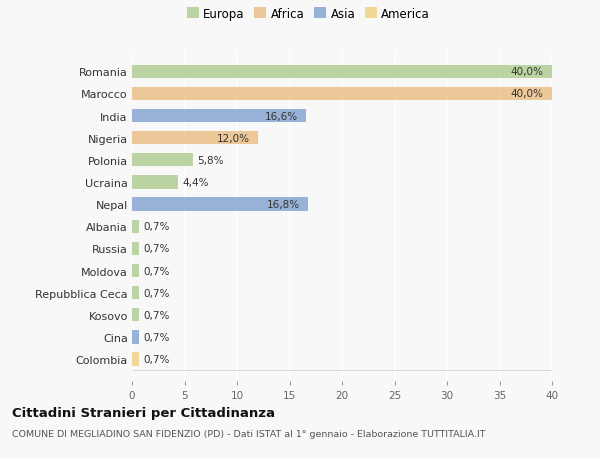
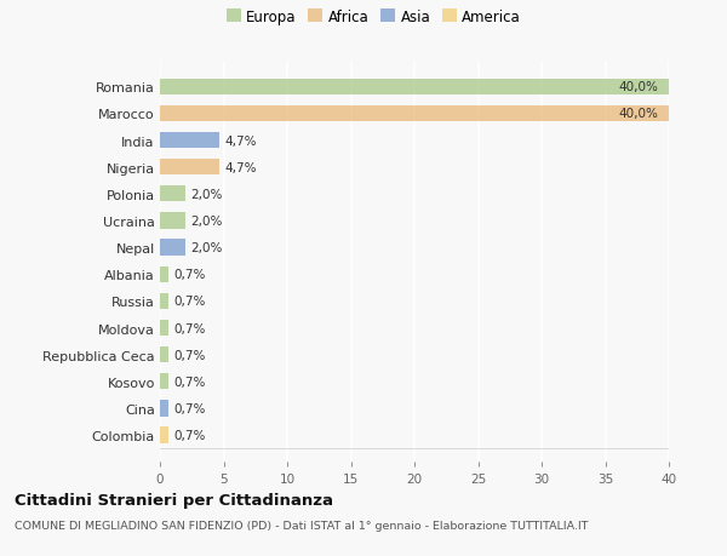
India: 16,6% -> 4,7%
Nigeria: 12,0% -> 4,7%
Polonia: 5,8% -> 2,0%
Ucraina: 4,4% -> 2,0%
Nepal: 16,8% -> 2,0%
